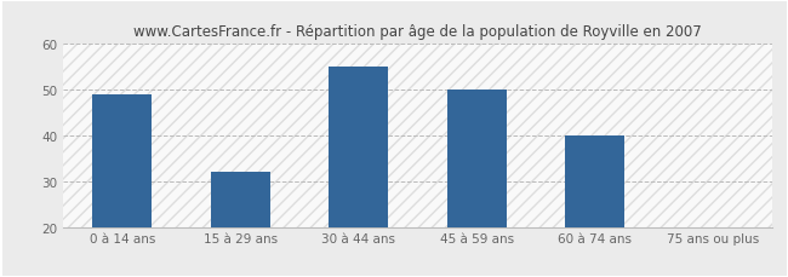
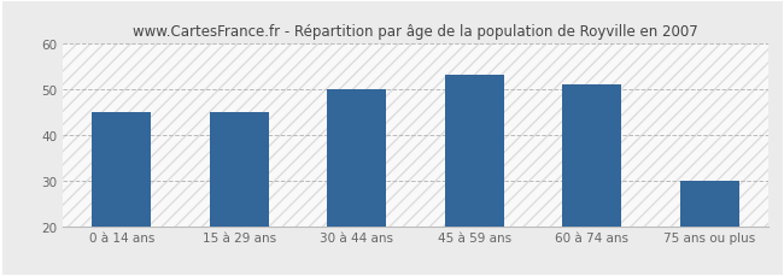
0 à 14 ans: 49 -> 45
15 à 29 ans: 32 -> 45
30 à 44 ans: 55 -> 50
45 à 59 ans: 50 -> 53
60 à 74 ans: 40 -> 51
75 ans ou plus: 20 -> 30
